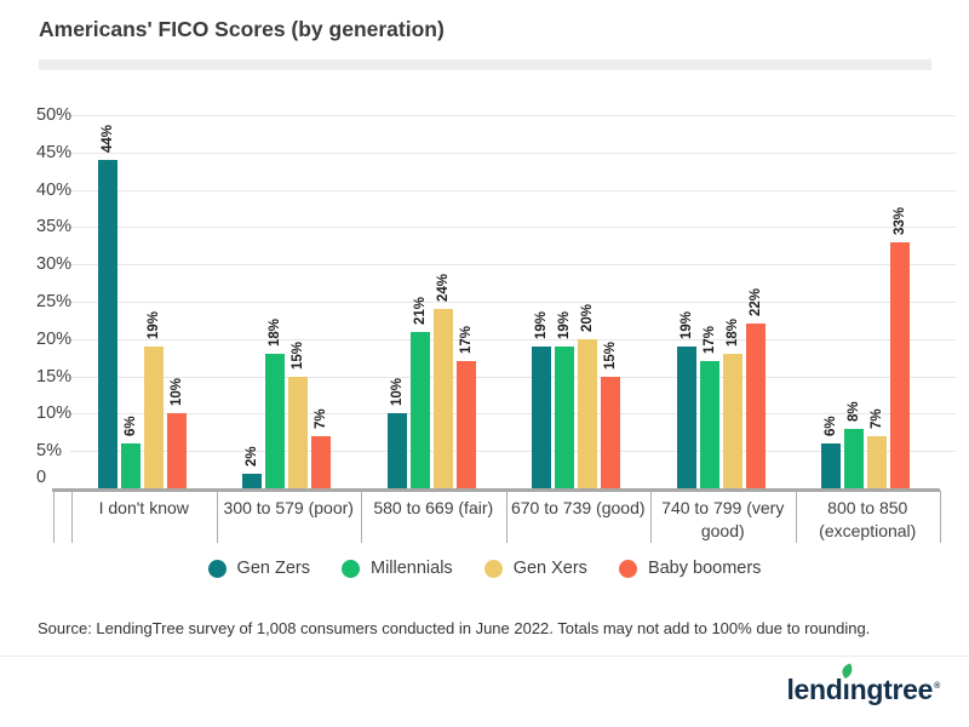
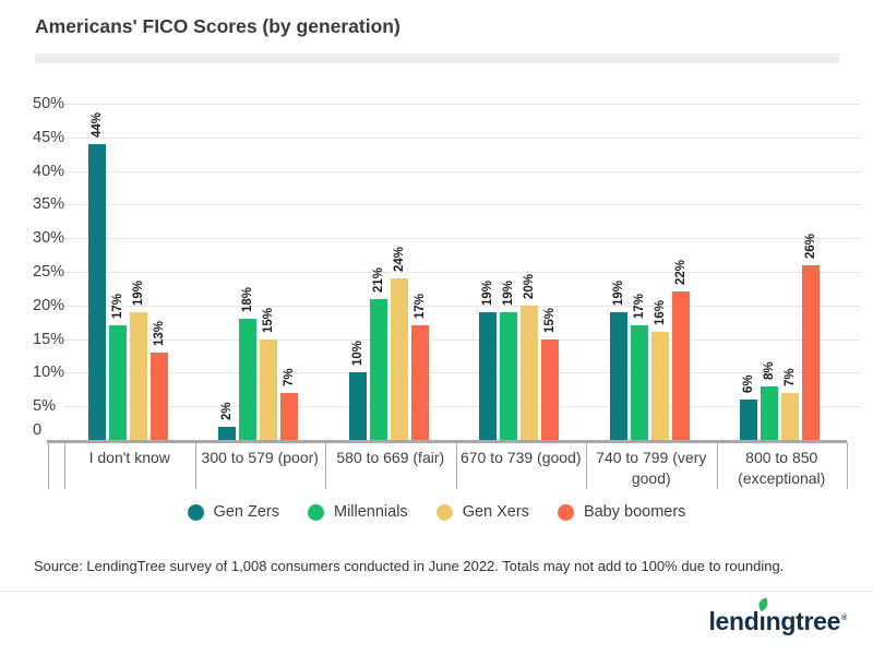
Millennials/I don't know: 6% -> 17%
Baby boomers/I don't know: 10% -> 13%
Gen Xers/740 to 799 (very good): 18% -> 16%
Baby boomers/800 to 850 (exceptional): 33% -> 26%
